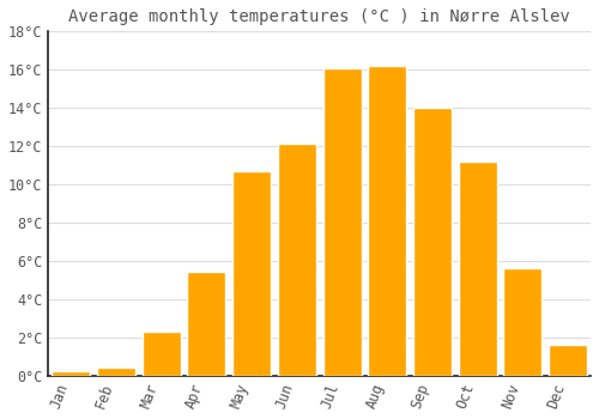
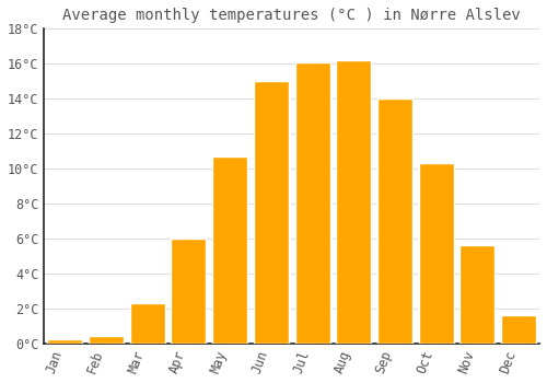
Apr: 5.4°C -> 6.0°C
Jun: 12.1°C -> 15.0°C
Oct: 11.2°C -> 10.3°C
